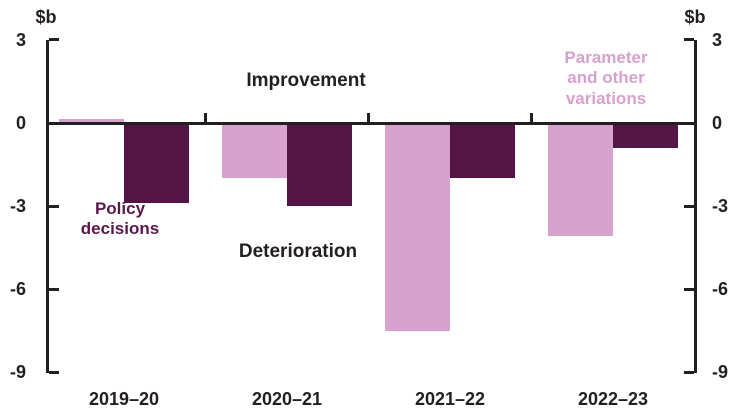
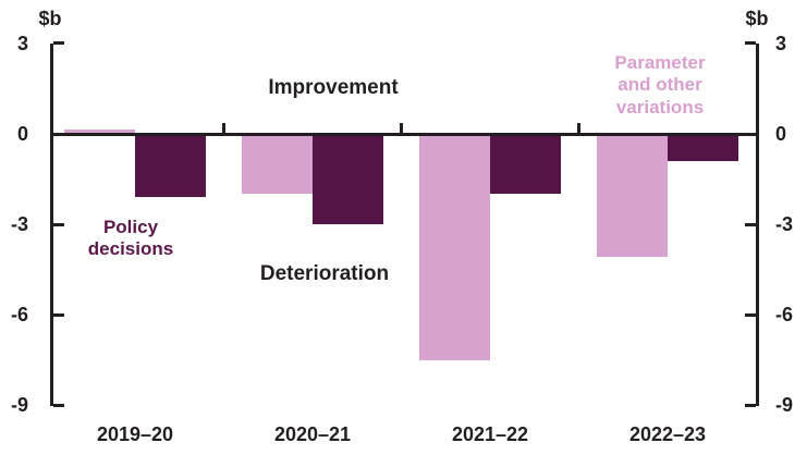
Policy decisions/2019–20: -2.9 -> -2.1
